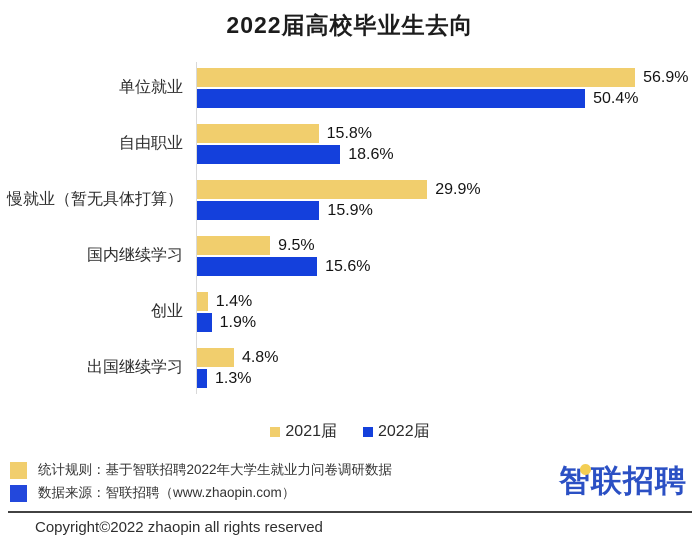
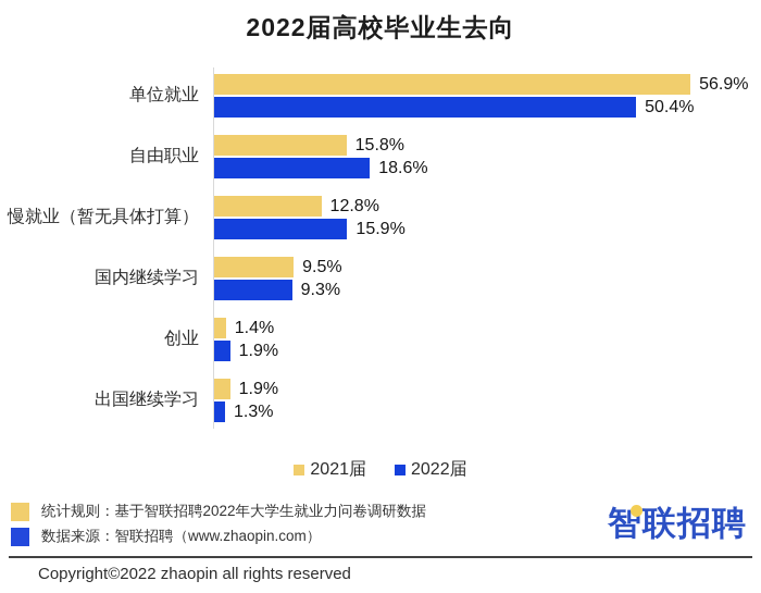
2021届/慢就业（暂无具体打算）: 29.9% -> 12.8%
2022届/国内继续学习: 15.6% -> 9.3%
2021届/出国继续学习: 4.8% -> 1.9%
